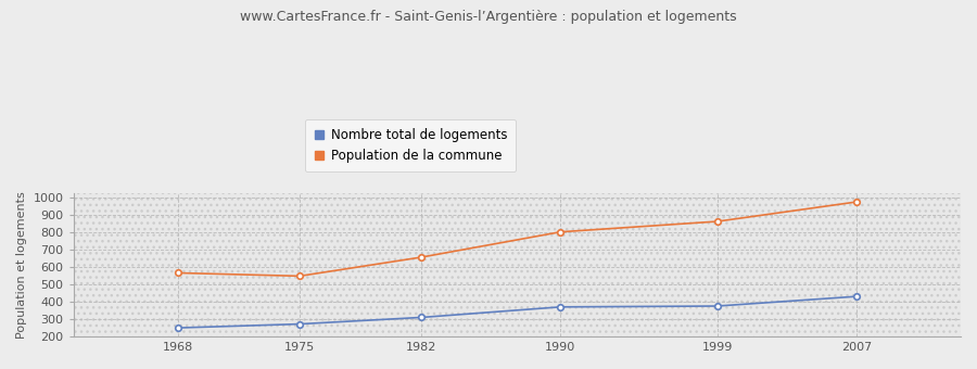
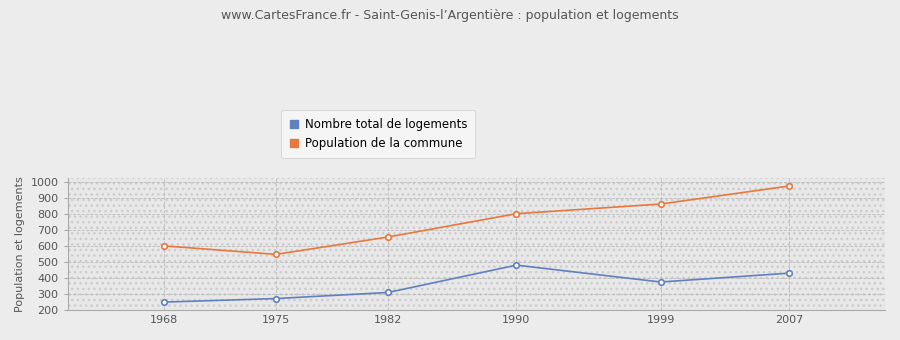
Population de la commune/1968: 560 -> 600
Nombre total de logements/1990: 370 -> 480
